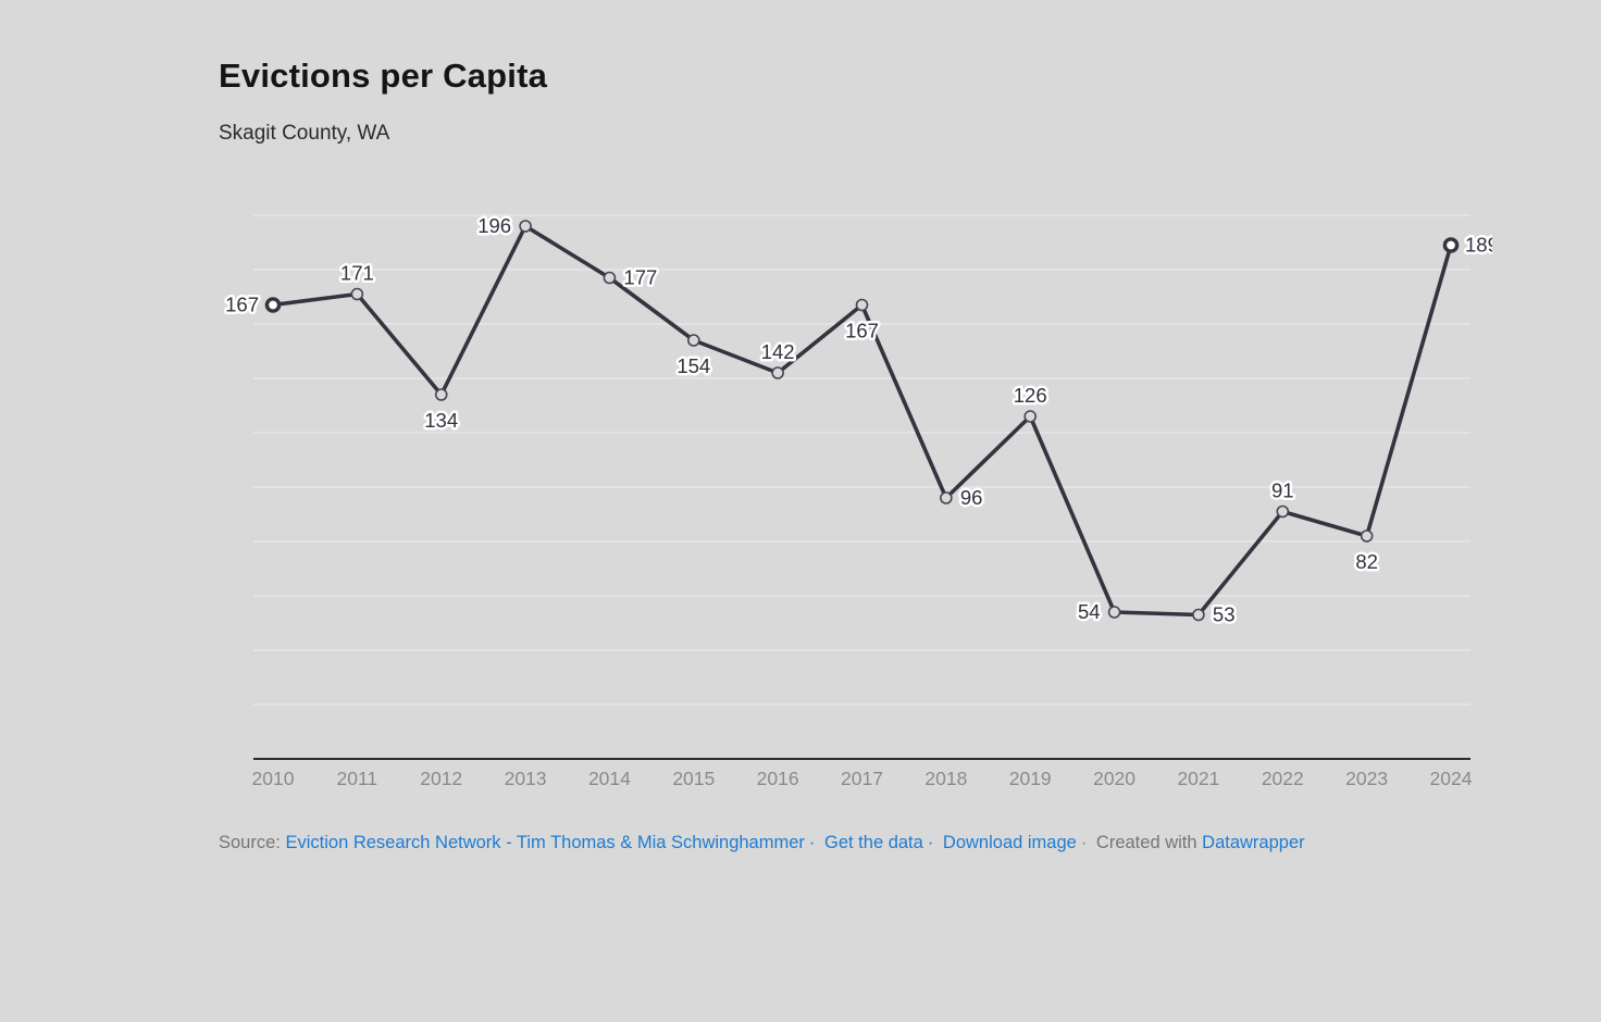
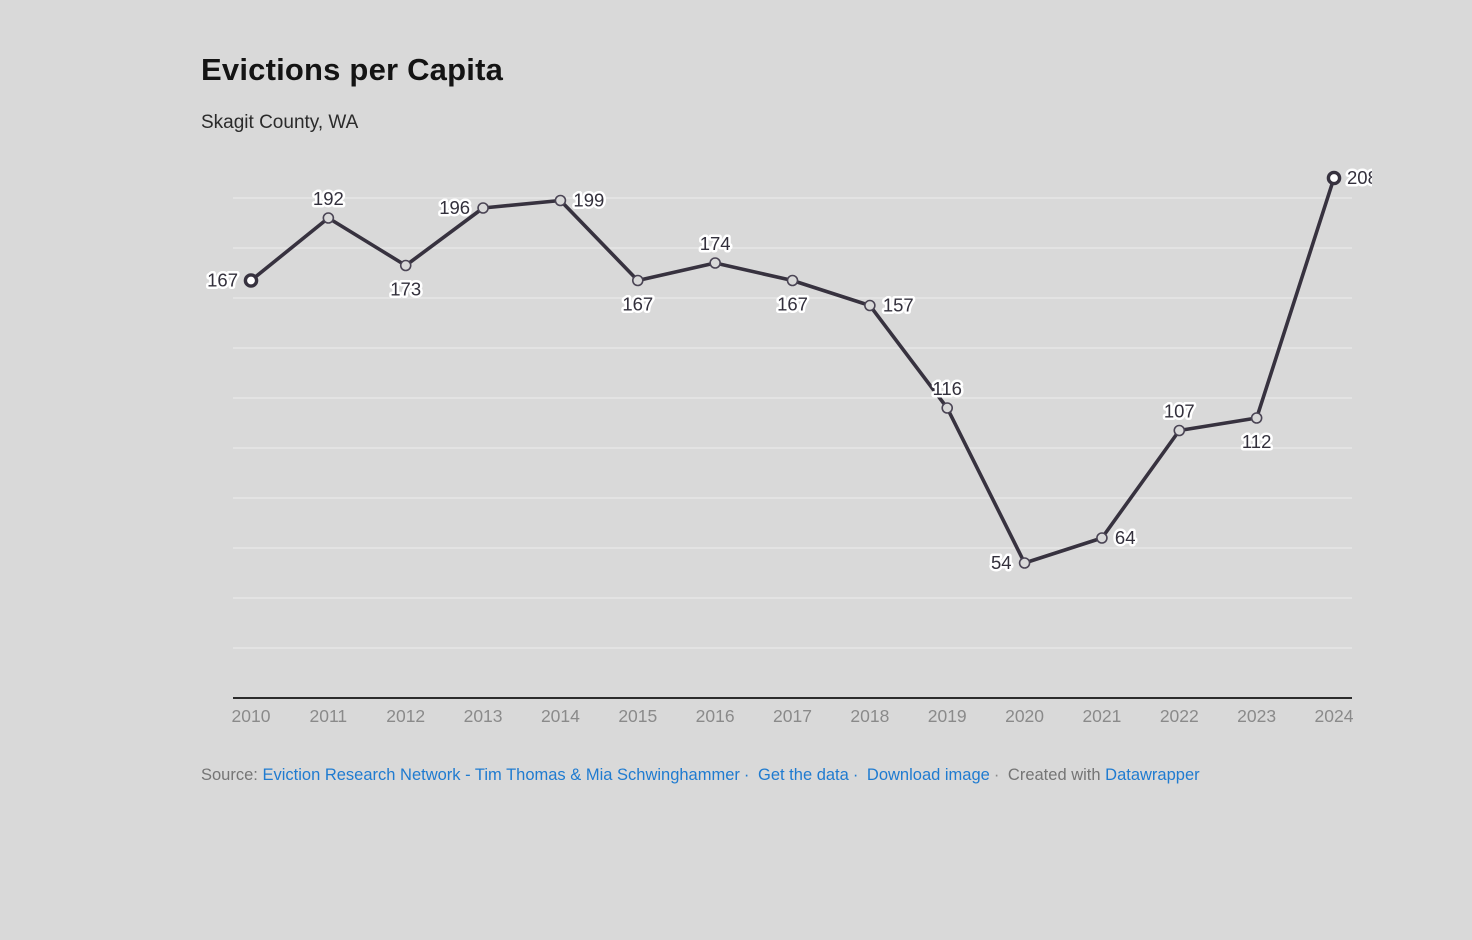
2011: 171 -> 192
2012: 134 -> 173
2014: 177 -> 199
2015: 154 -> 167
2016: 142 -> 174
2018: 96 -> 157
2019: 126 -> 116
2021: 53 -> 64
2022: 91 -> 107
2023: 82 -> 112
2024: 189 -> 208
